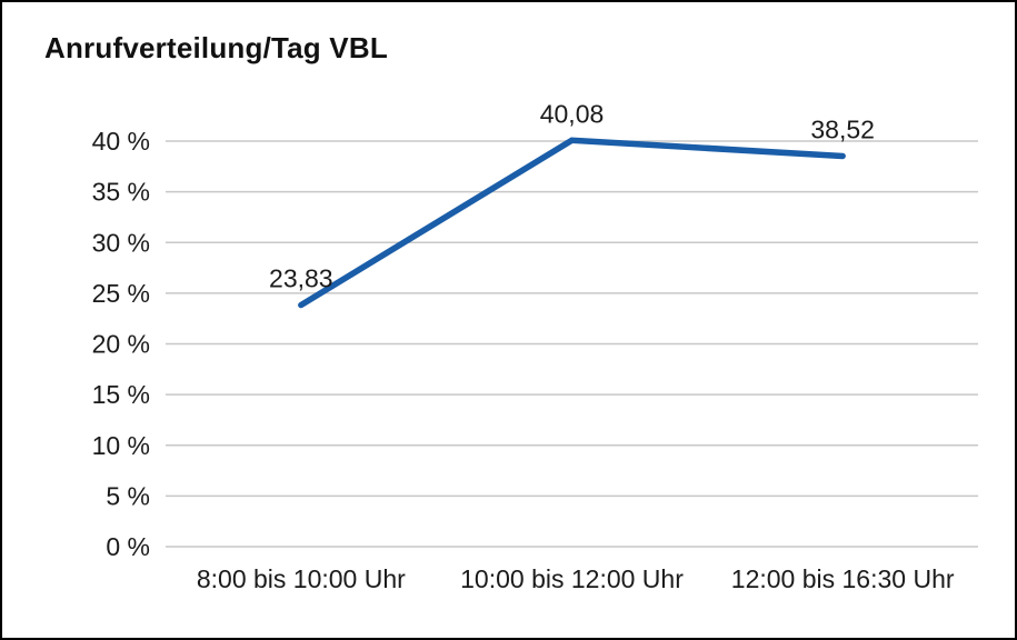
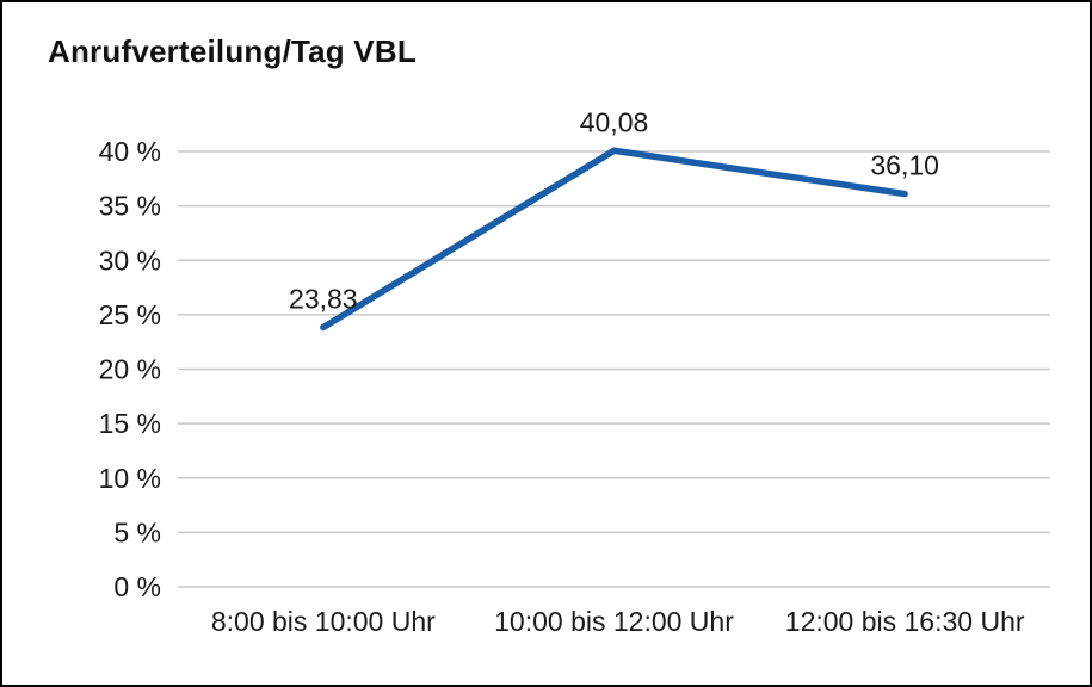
12:00 bis 16:30 Uhr: 38,52 -> 36,10
